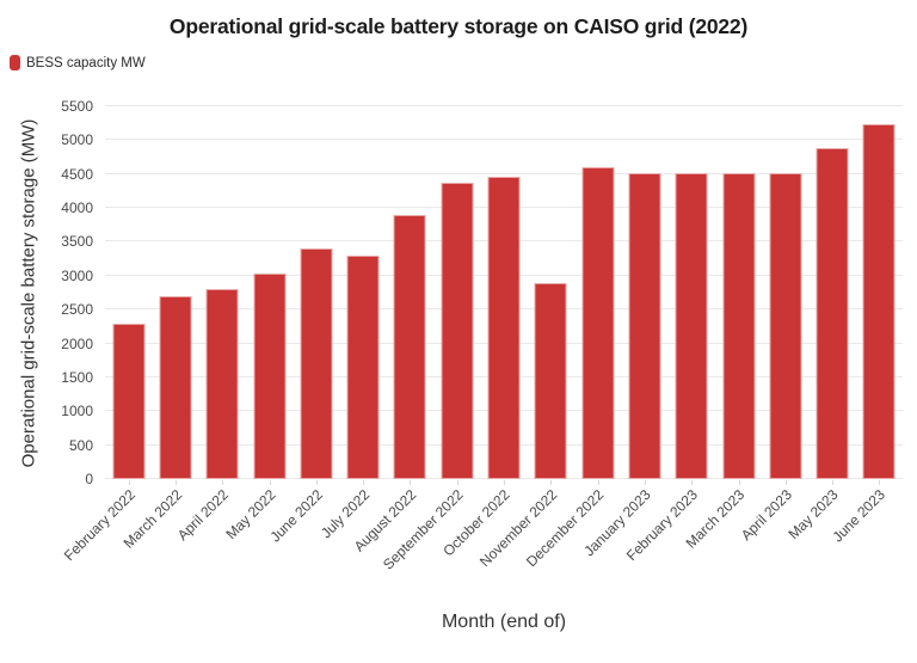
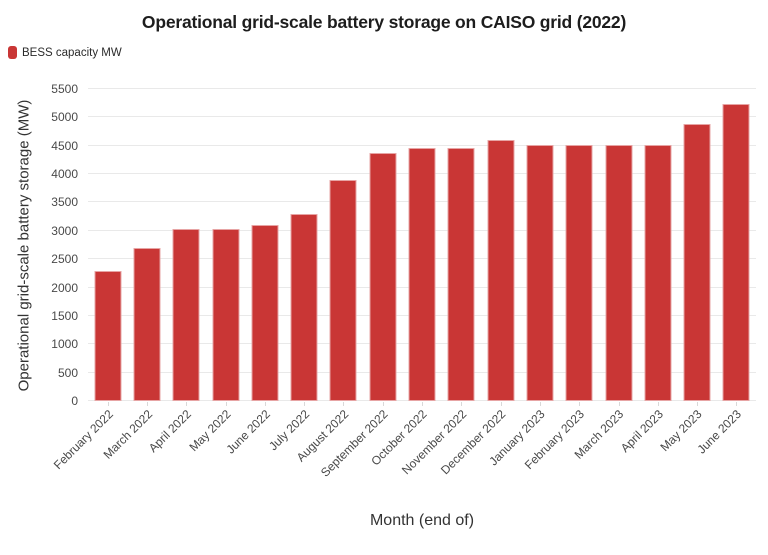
April 2022: 2800 -> 3000
June 2022: 3400 -> 3100
November 2022: 2900 -> 4500
